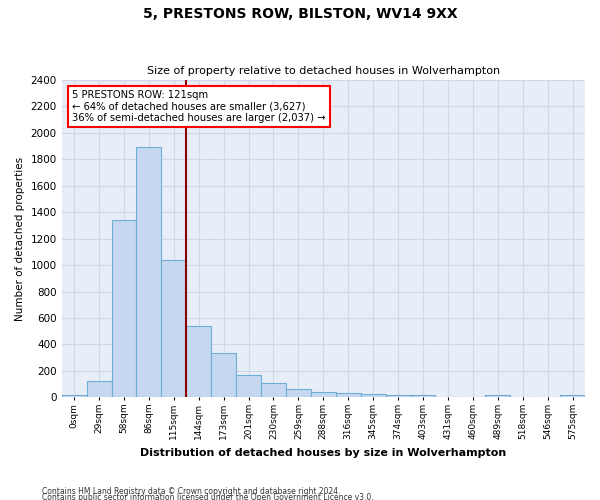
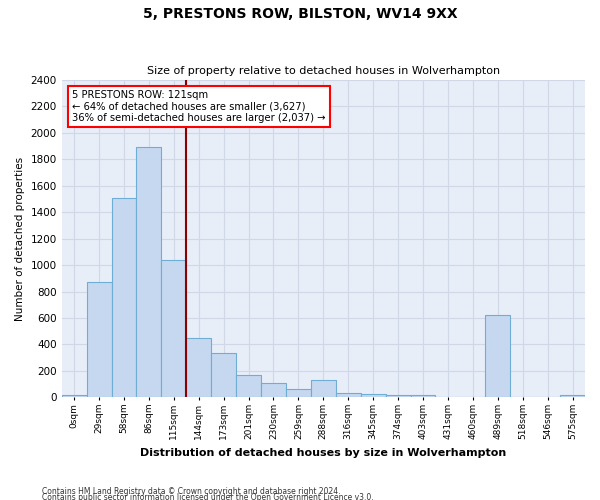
29sqm: 120 -> 870
58sqm: 1340 -> 1510
144sqm: 540 -> 450
288sqm: 40 -> 130
489sqm: 20 -> 620
